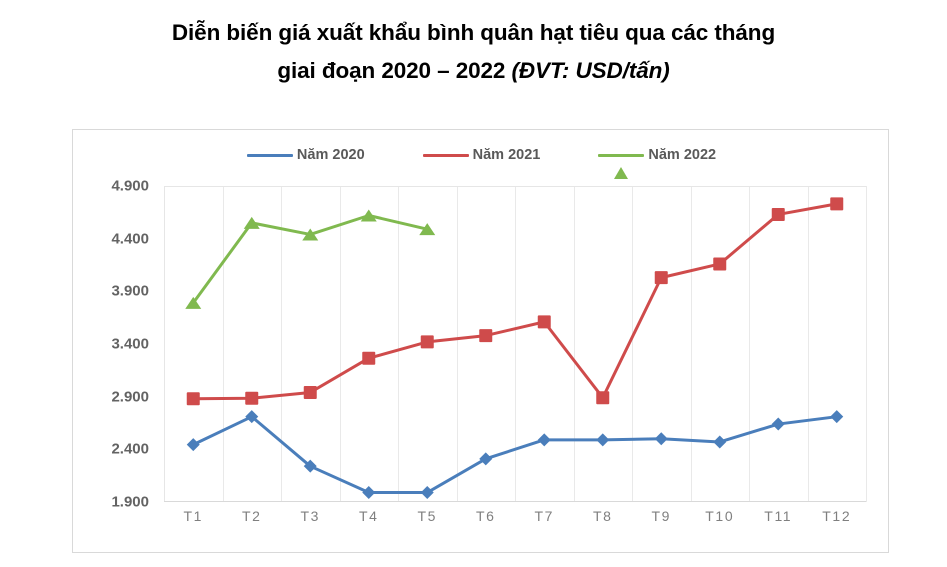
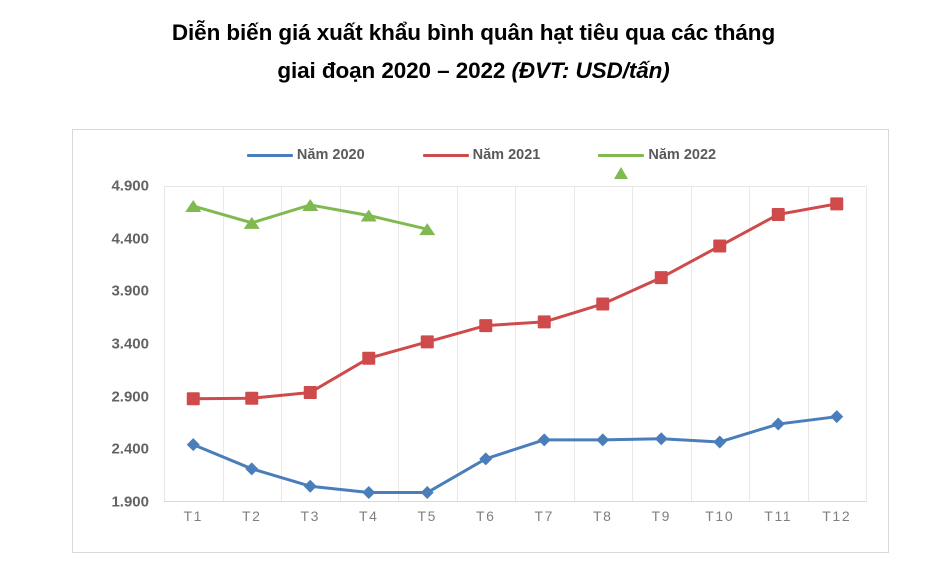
Năm 2022/T1: 3790 -> 4710
Năm 2020/T2: 2710 -> 2220
Năm 2020/T3: 2240 -> 2050
Năm 2022/T3: 4440 -> 4720
Năm 2021/T6: 3480 -> 3580
Năm 2021/T8: 2890 -> 3780
Năm 2021/T10: 4160 -> 4330
